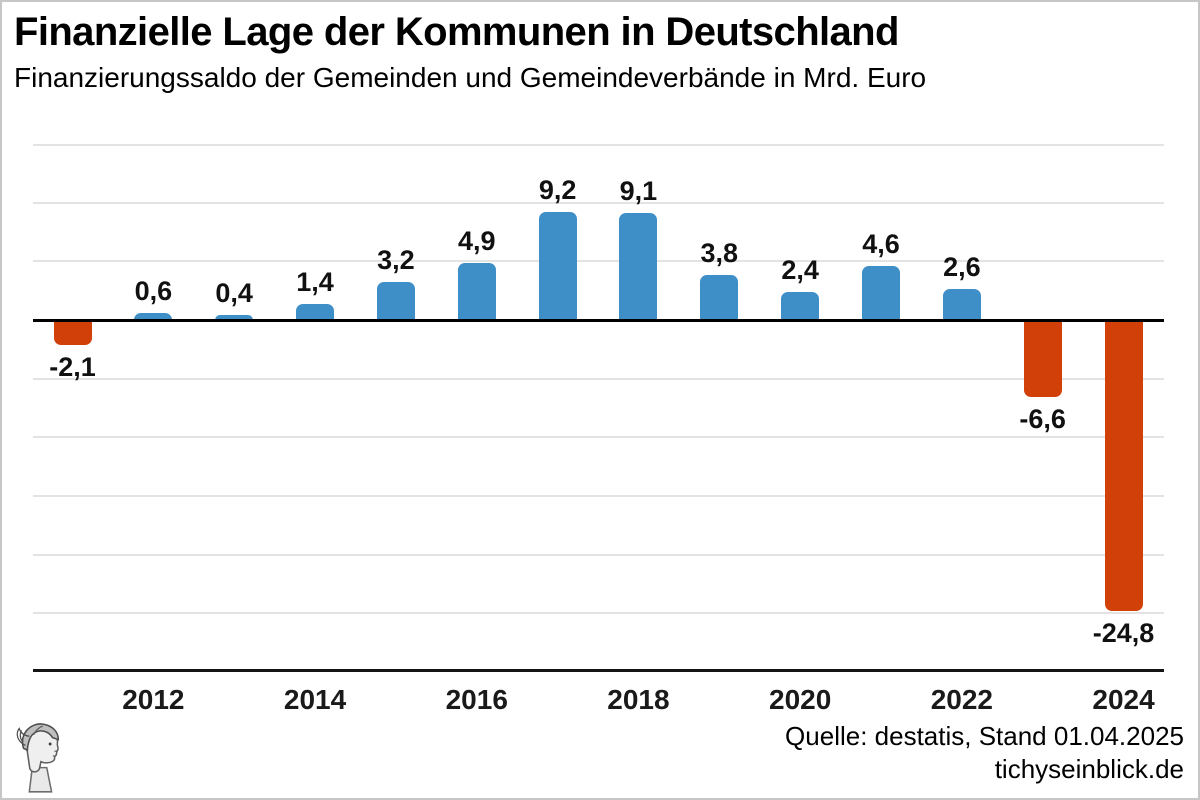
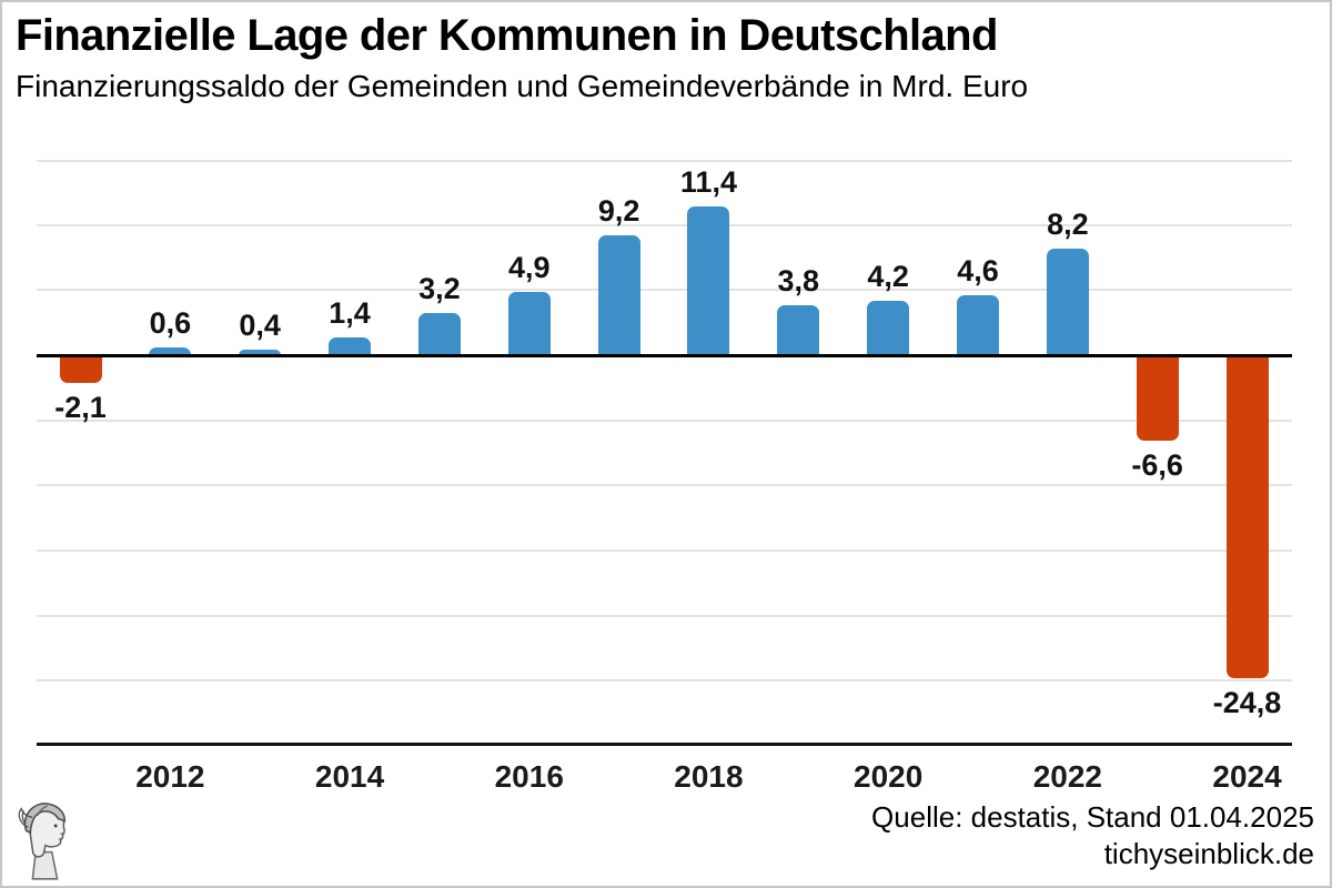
2018: 9,1 -> 11,4
2020: 2,4 -> 4,2
2022: 2,6 -> 8,2
